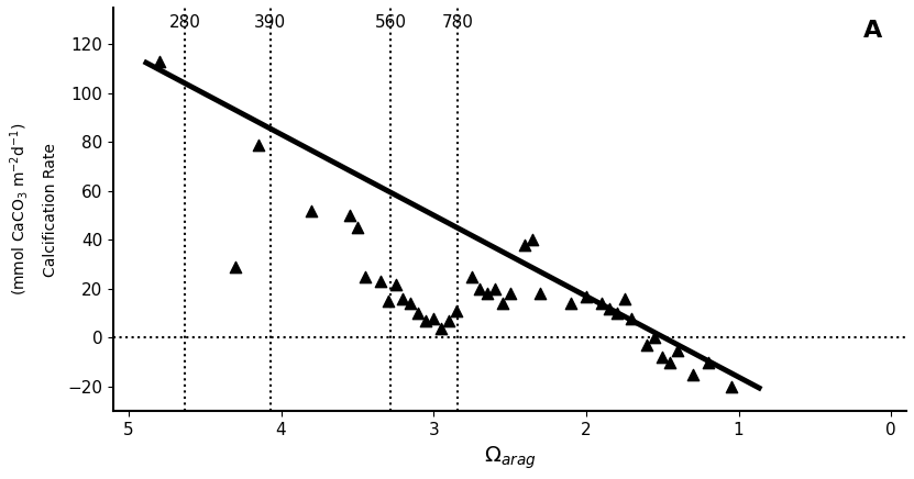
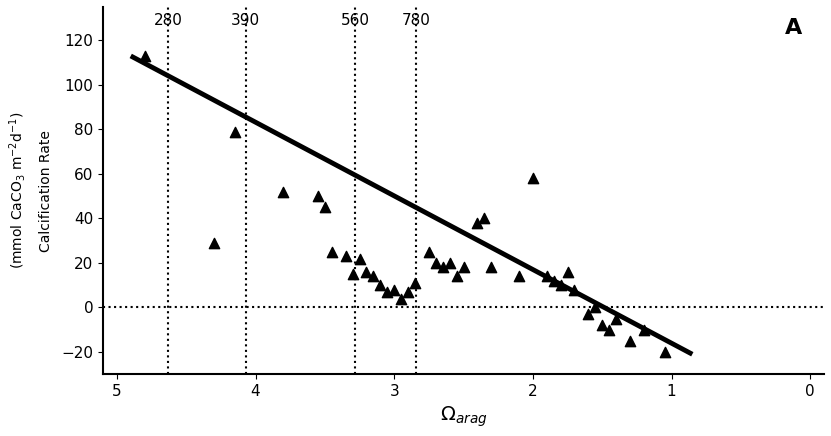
2: 17 -> 58
